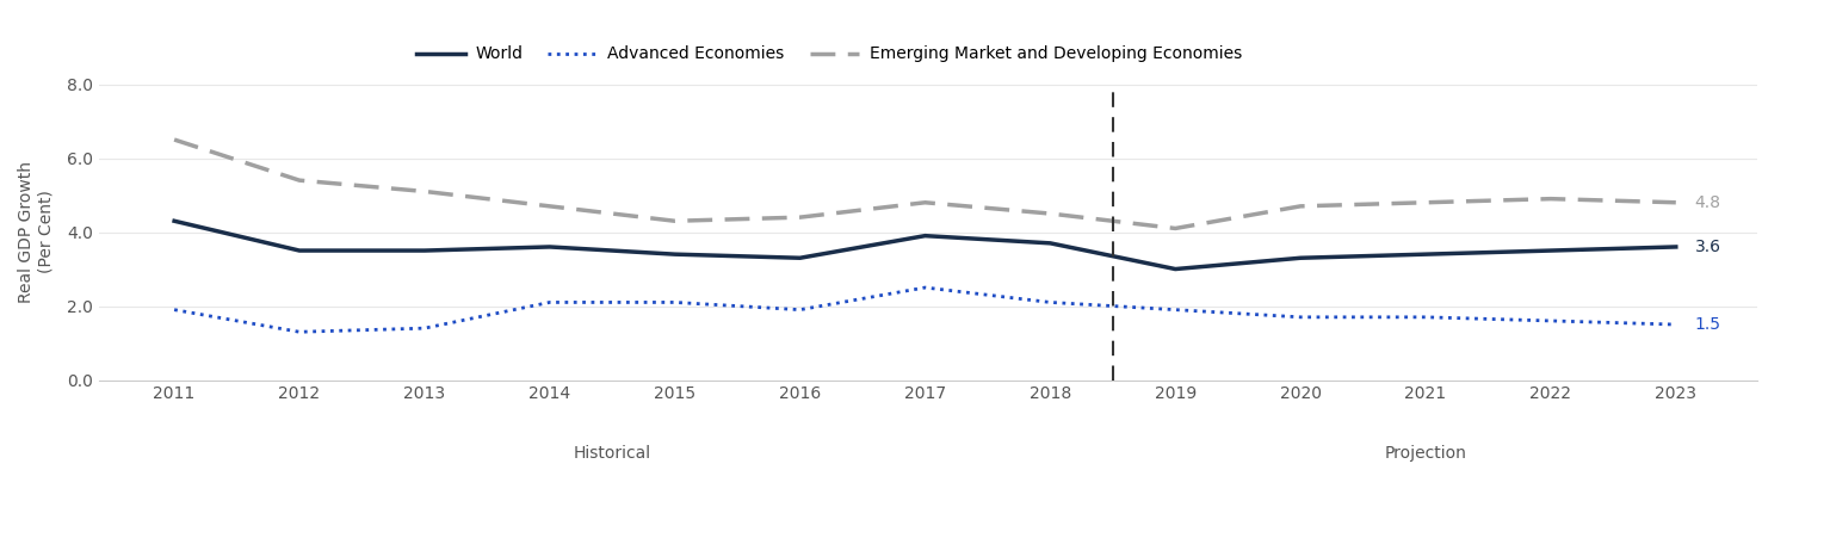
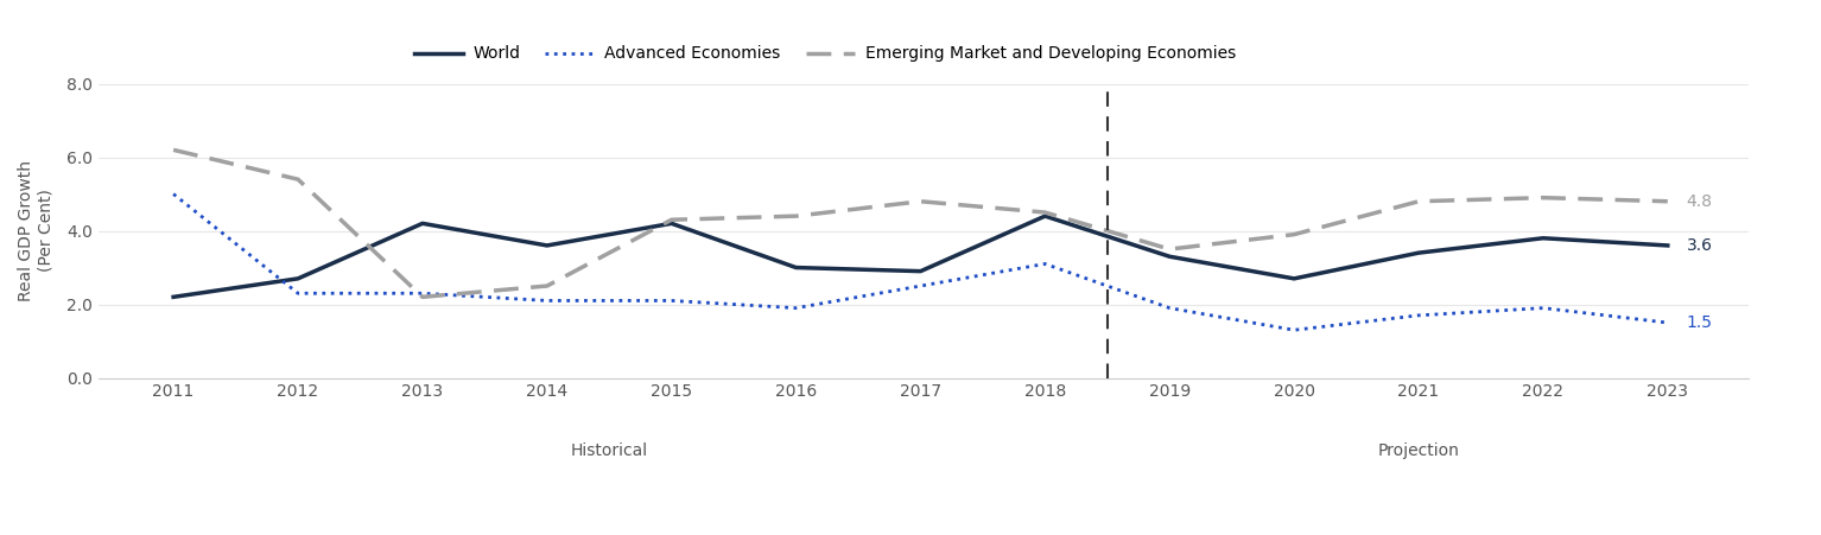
World/2011: 4.3 -> 2.2
Advanced Economies/2011: 1.9 -> 5.0
Emerging Market and Developing Economies/2011: 6.5 -> 6.2
World/2012: 3.5 -> 2.7
Advanced Economies/2012: 1.3 -> 2.3
World/2013: 3.5 -> 4.2
Advanced Economies/2013: 1.4 -> 2.3
Emerging Market and Developing Economies/2013: 5.1 -> 2.2
Emerging Market and Developing Economies/2014: 4.7 -> 2.5
World/2015: 3.4 -> 4.2
World/2016: 3.3 -> 3.0
World/2017: 3.9 -> 2.9
World/2018: 3.7 -> 4.4
Advanced Economies/2018: 2.1 -> 3.1
World/2019: 3.0 -> 3.3
Emerging Market and Developing Economies/2019: 4.1 -> 3.5
World/2020: 3.3 -> 2.7
Advanced Economies/2020: 1.7 -> 1.3
Emerging Market and Developing Economies/2020: 4.7 -> 3.9
World/2022: 3.5 -> 3.8
Advanced Economies/2022: 1.6 -> 1.9
